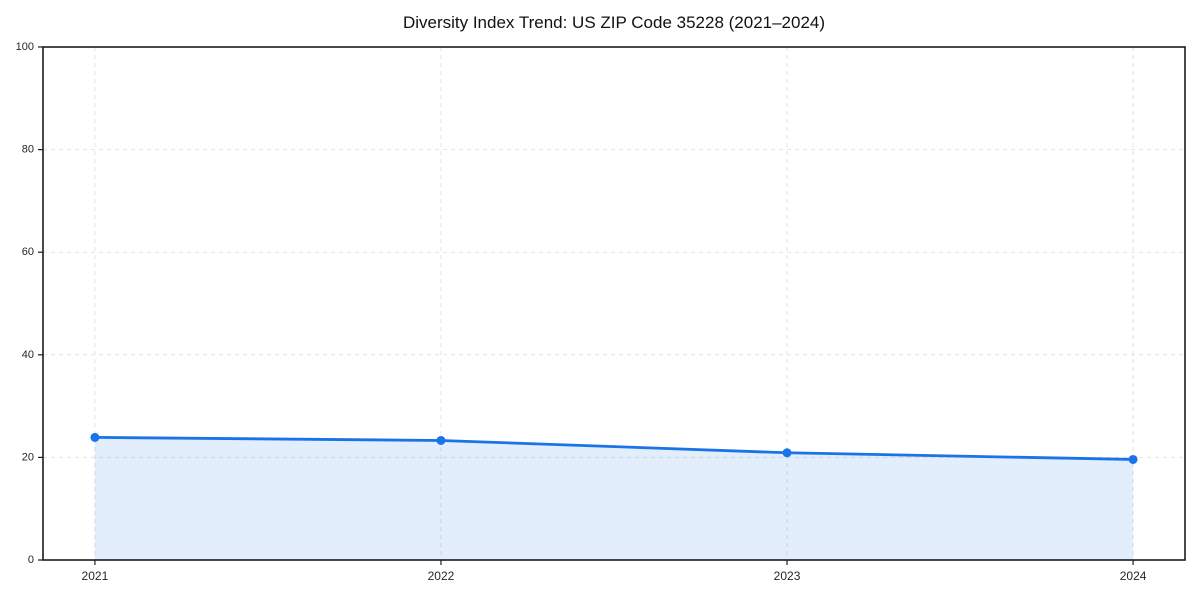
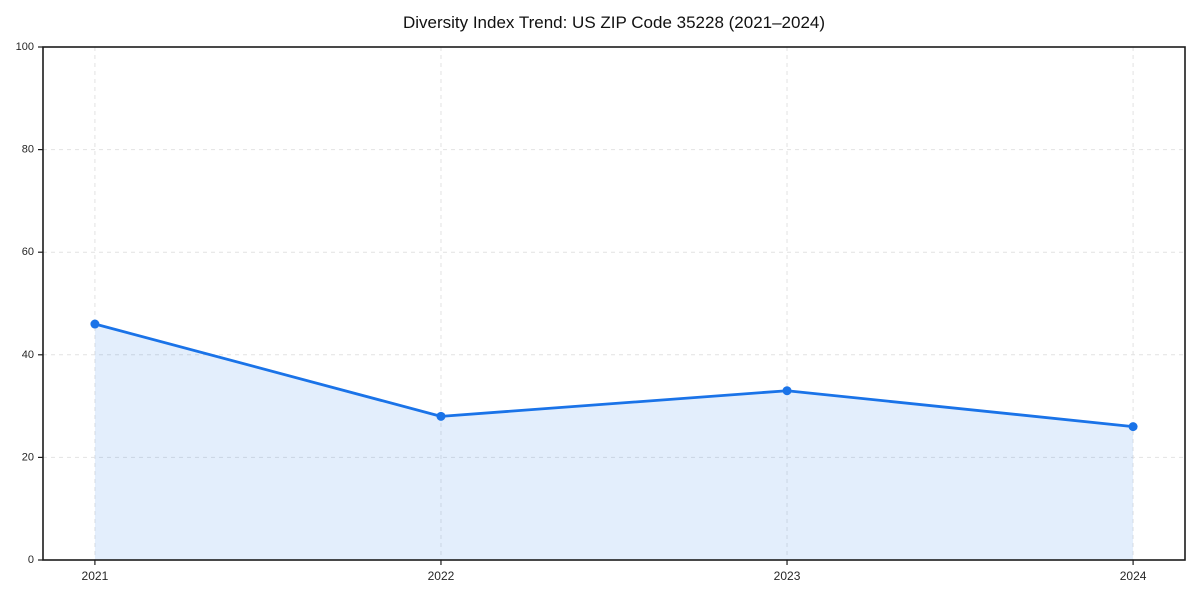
2021: 24 -> 46
2022: 23 -> 28
2023: 21 -> 33
2024: 20 -> 26
